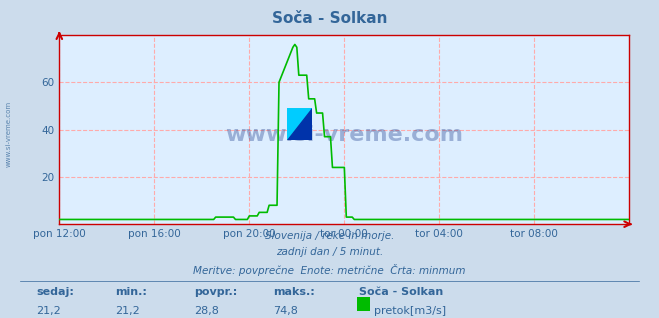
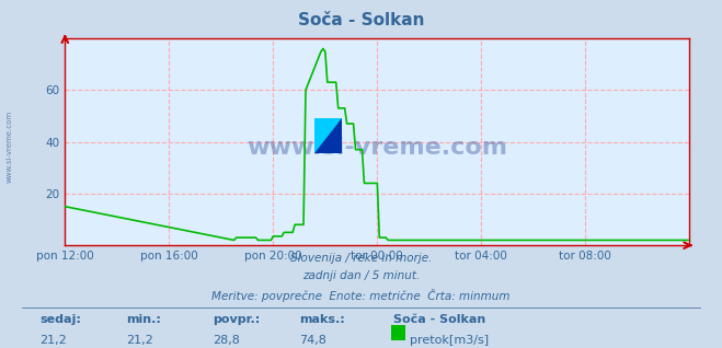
pon 12:00: 2.0 -> 15.0
